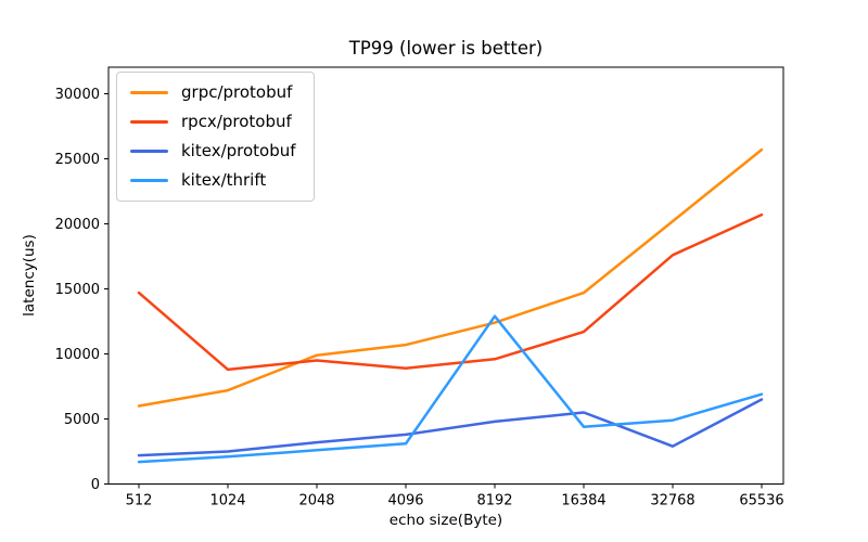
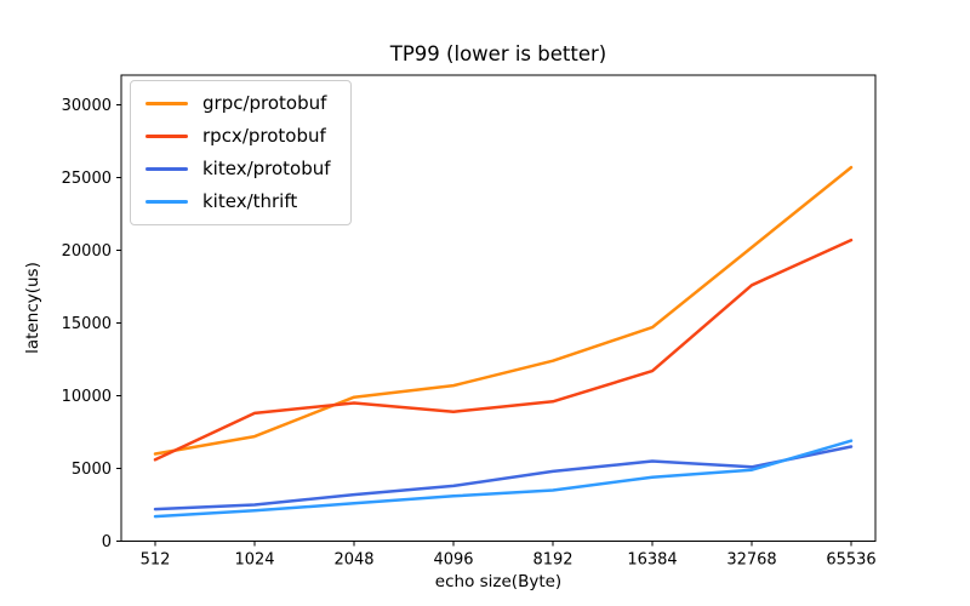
rpcx/protobuf/512: 14700 -> 5600
kitex/thrift/8192: 12900 -> 3500
kitex/protobuf/32768: 2900 -> 5100
